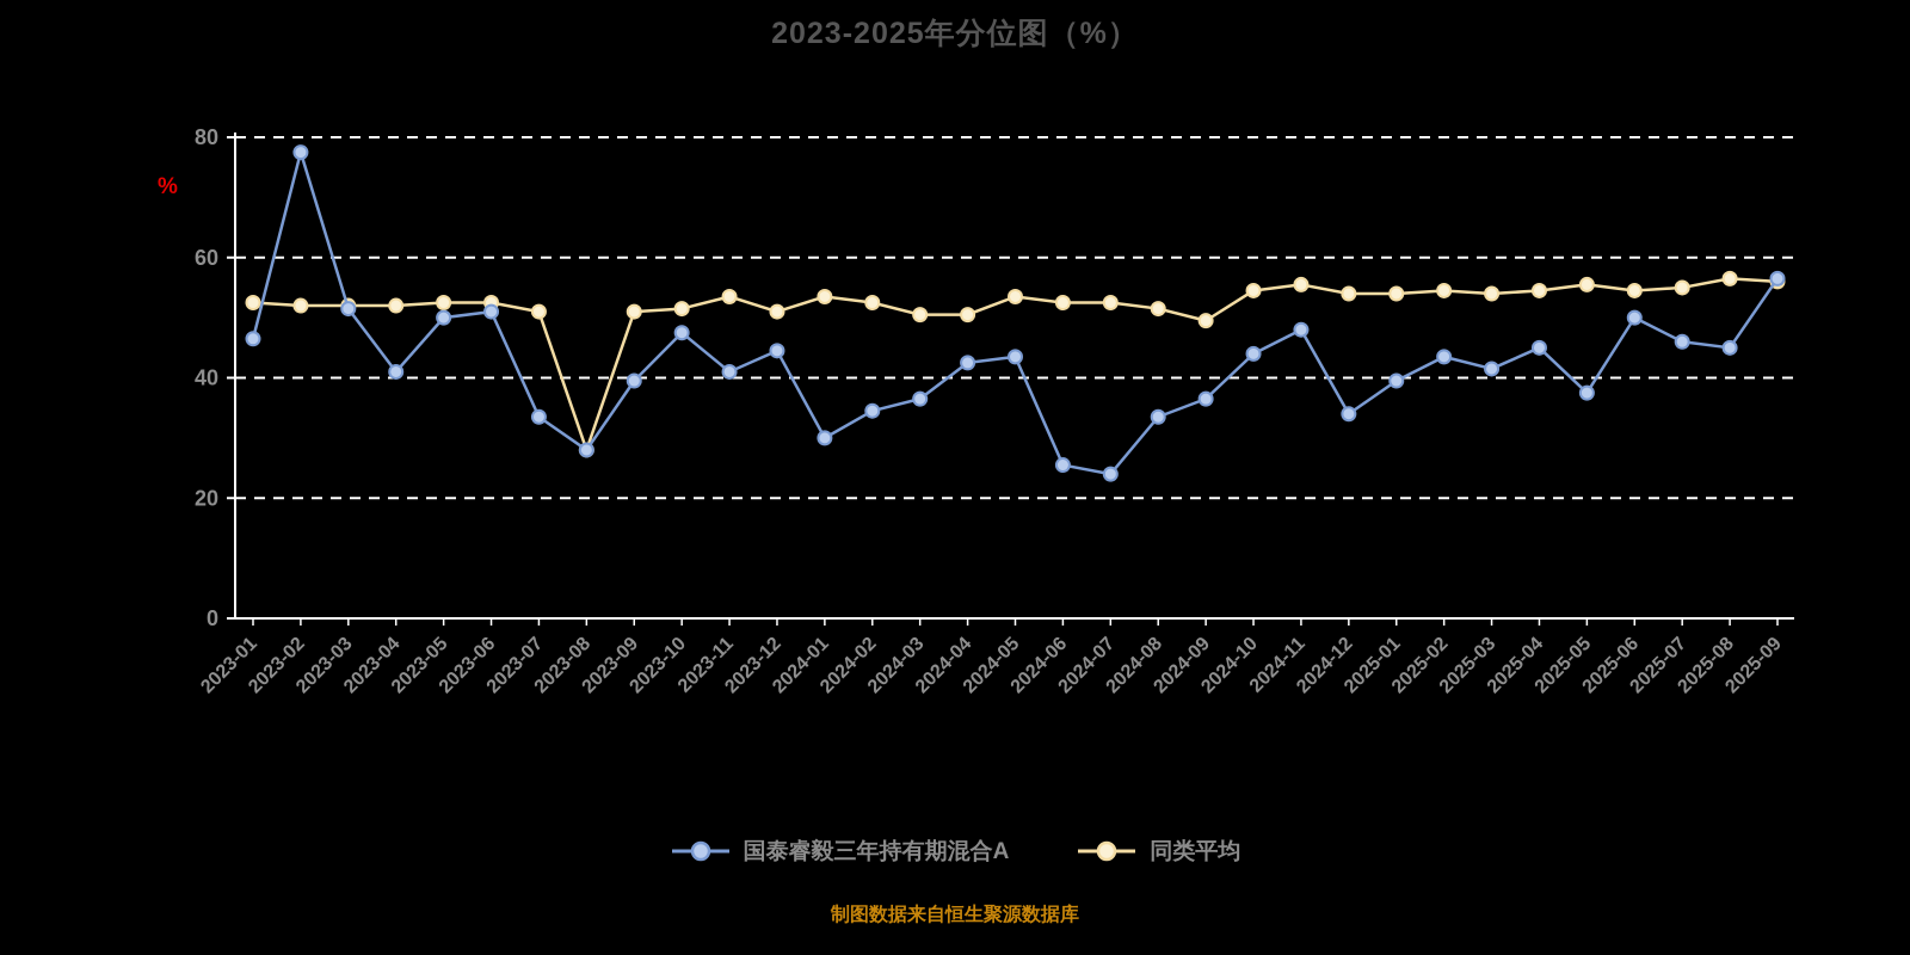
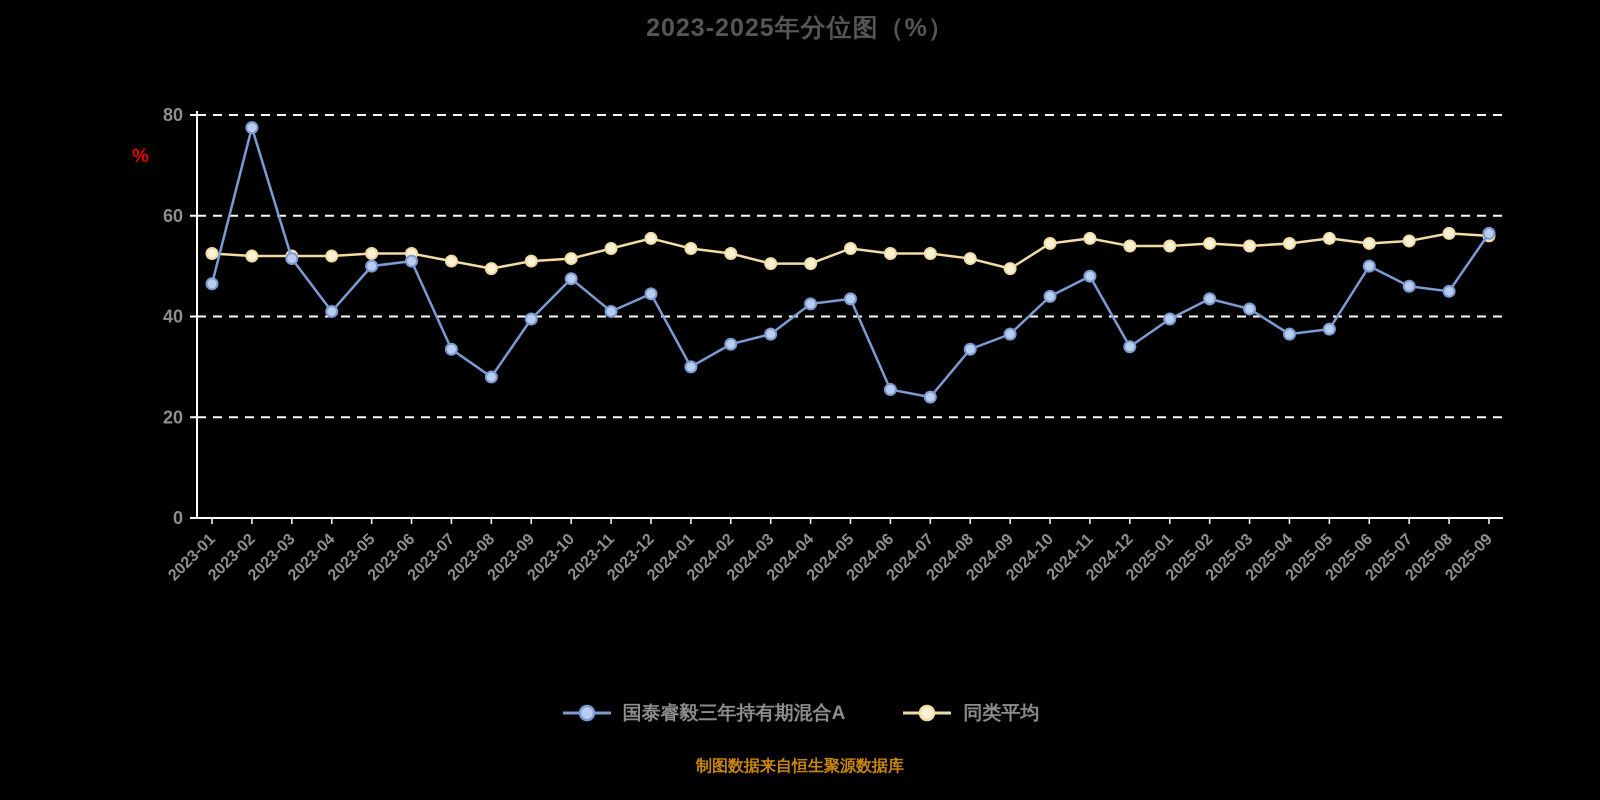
同类平均/2023-08: 28 -> 50
同类平均/2023-12: 51 -> 56
国泰睿毅三年持有期混合A/2025-04: 45 -> 36
